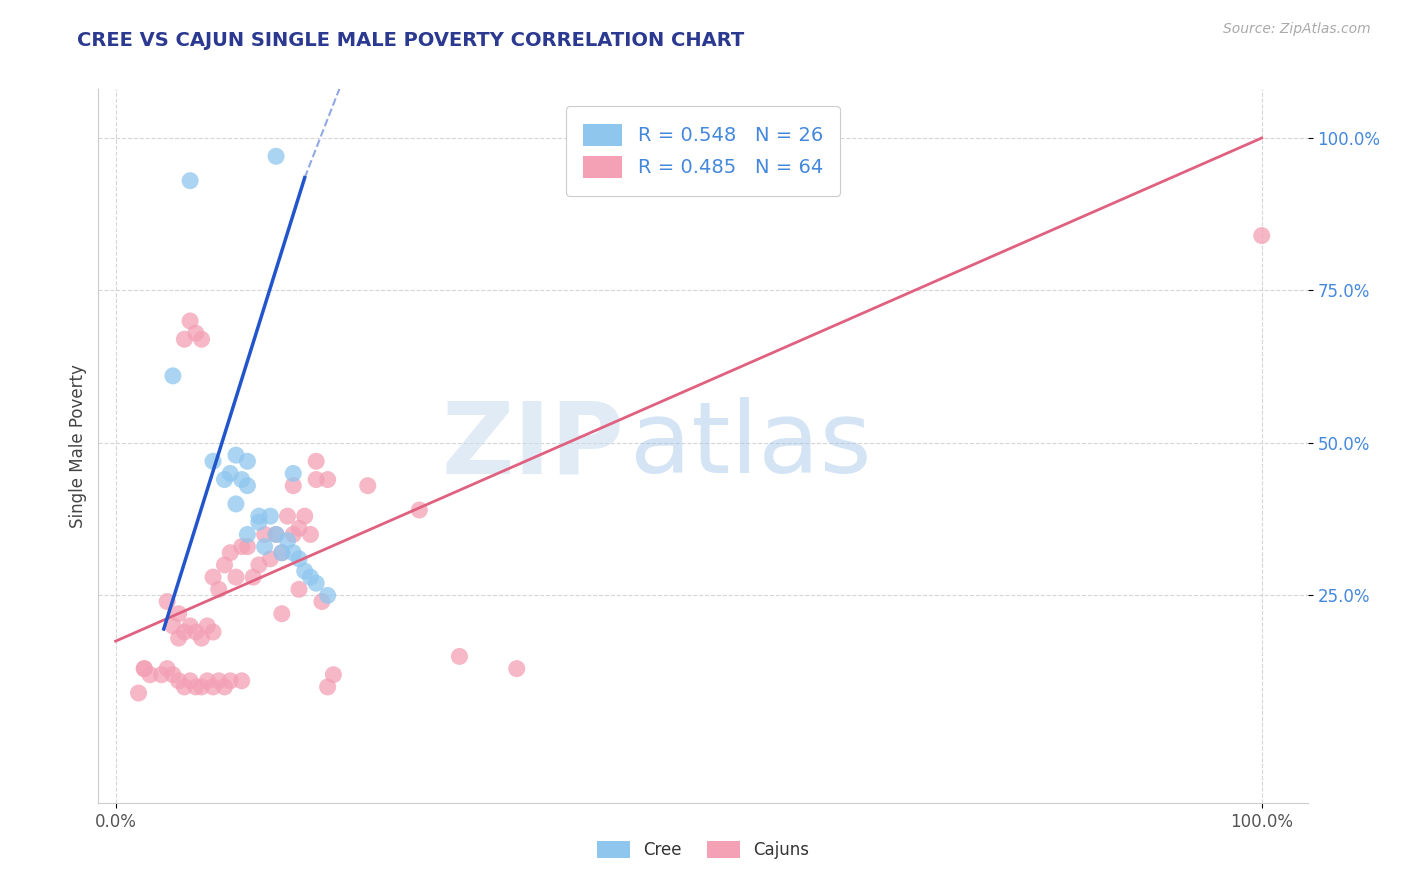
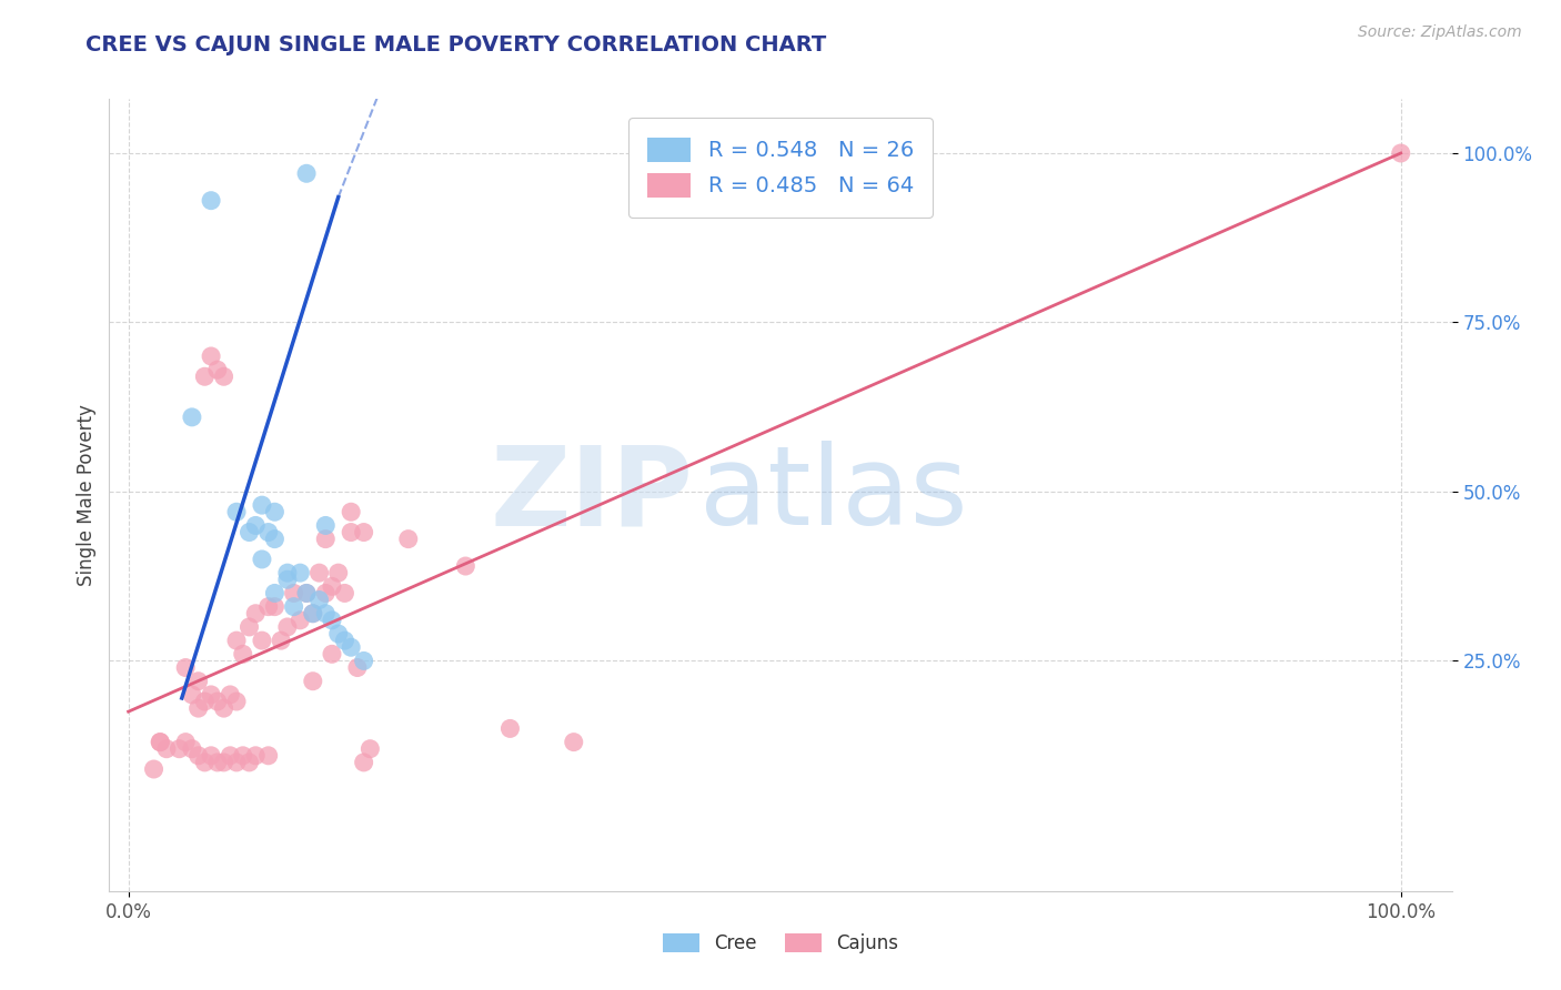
Cajuns/100.0%: 84% -> 100%
